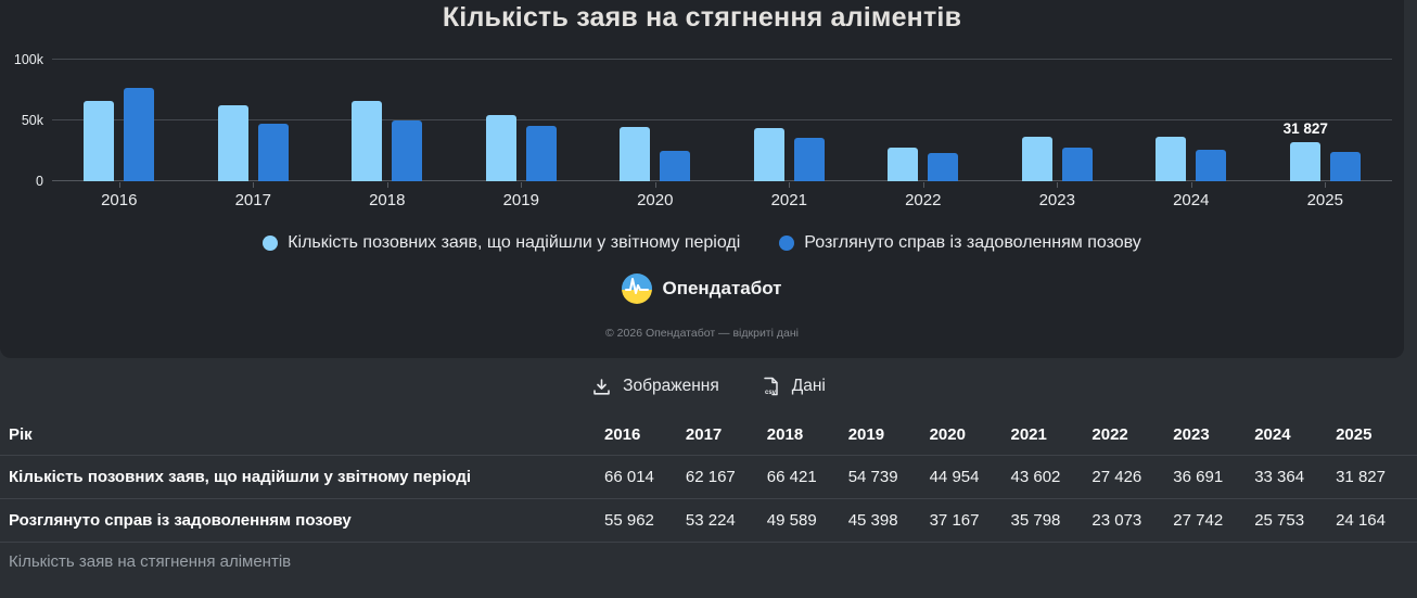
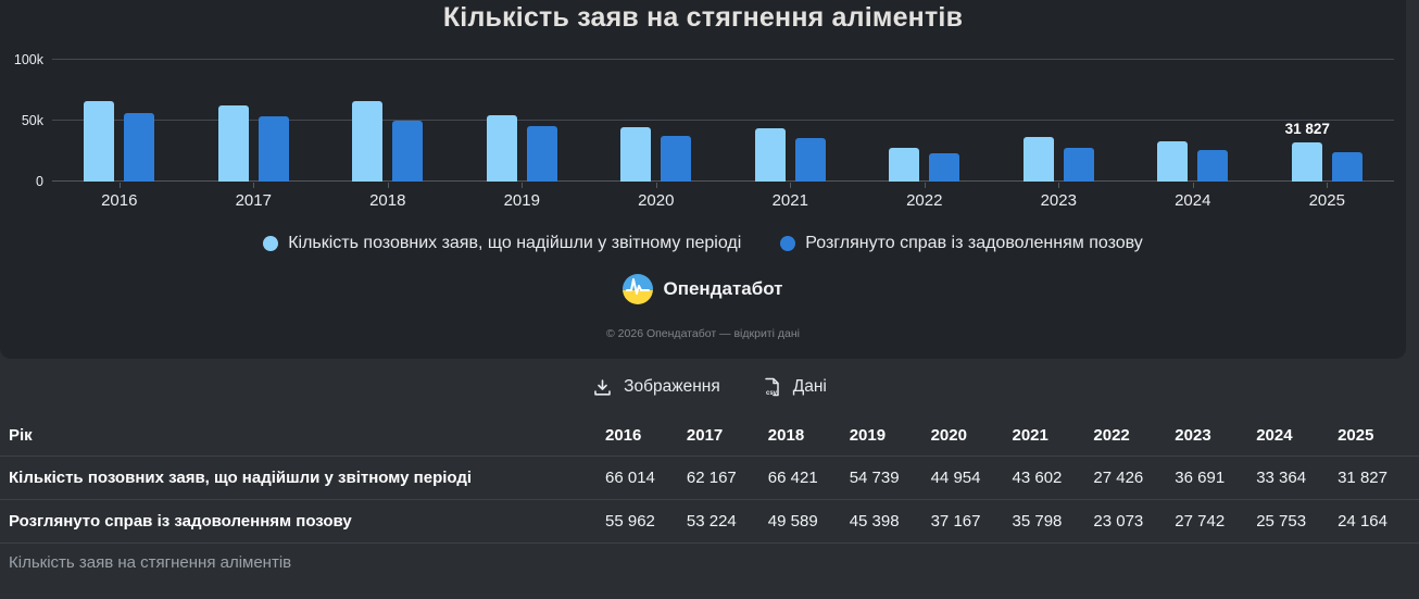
Розглянуто справ із задоволенням позову/2016: 77k -> 56k
Розглянуто справ із задоволенням позову/2017: 47k -> 53k
Розглянуто справ із задоволенням позову/2020: 25k -> 37k
Кількість позовних заяв, що надійшли у звітному періоді/2024: 37k -> 33k
